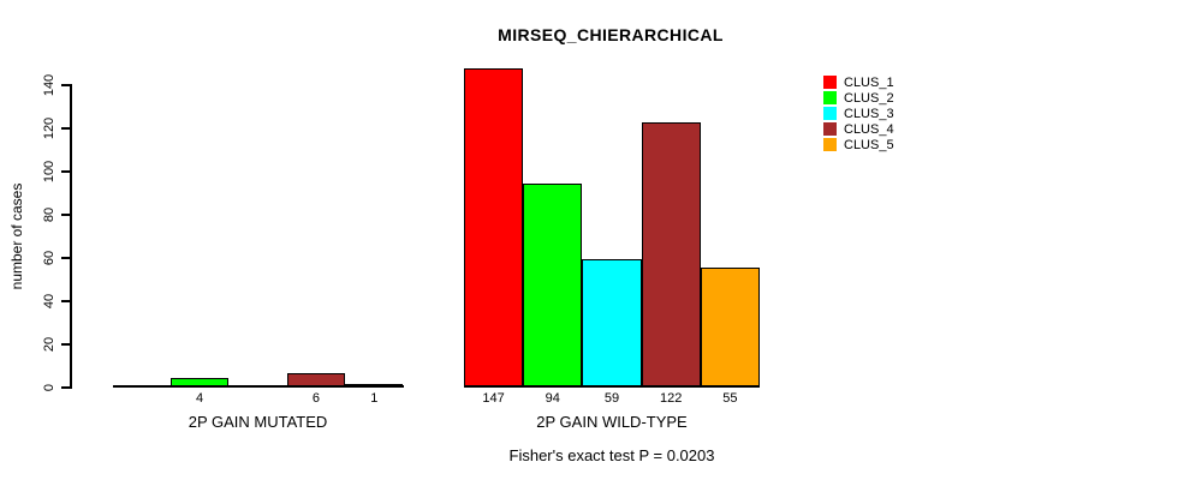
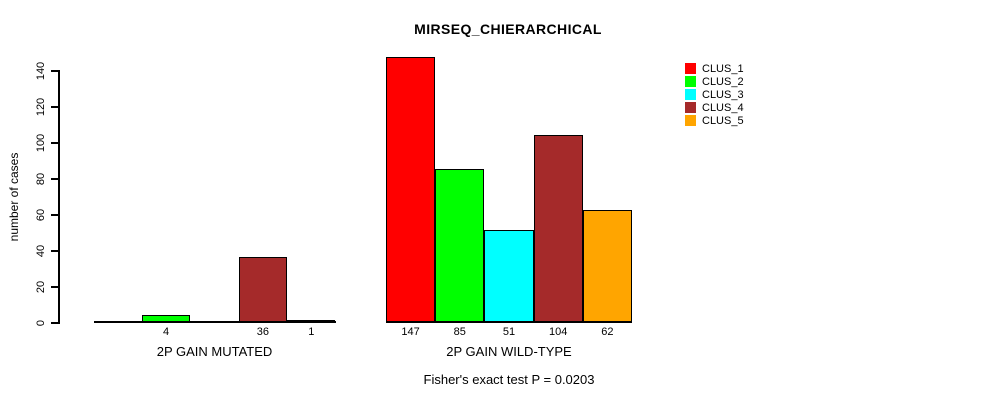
CLUS_4/2P GAIN MUTATED: 6 -> 36
CLUS_2/2P GAIN WILD-TYPE: 94 -> 85
CLUS_3/2P GAIN WILD-TYPE: 59 -> 51
CLUS_4/2P GAIN WILD-TYPE: 122 -> 104
CLUS_5/2P GAIN WILD-TYPE: 55 -> 62
